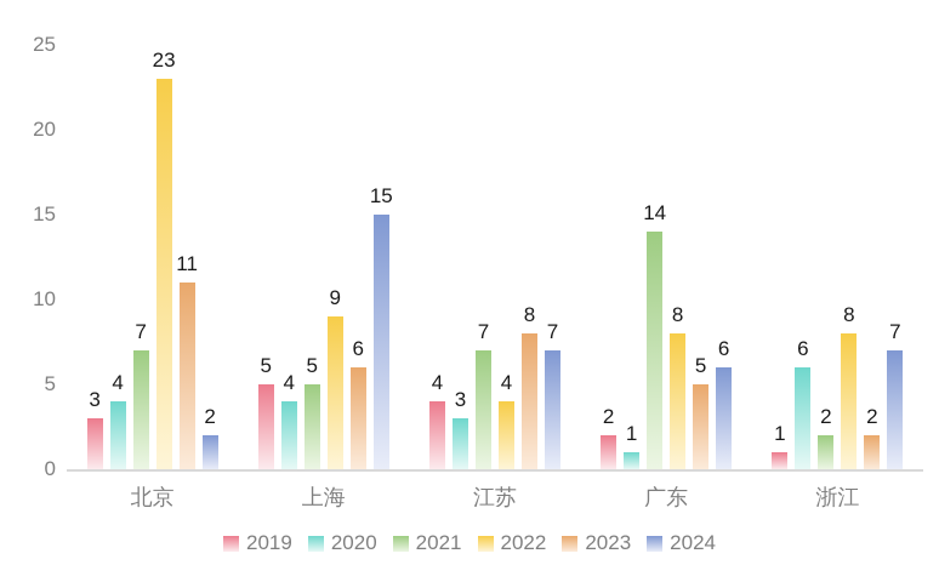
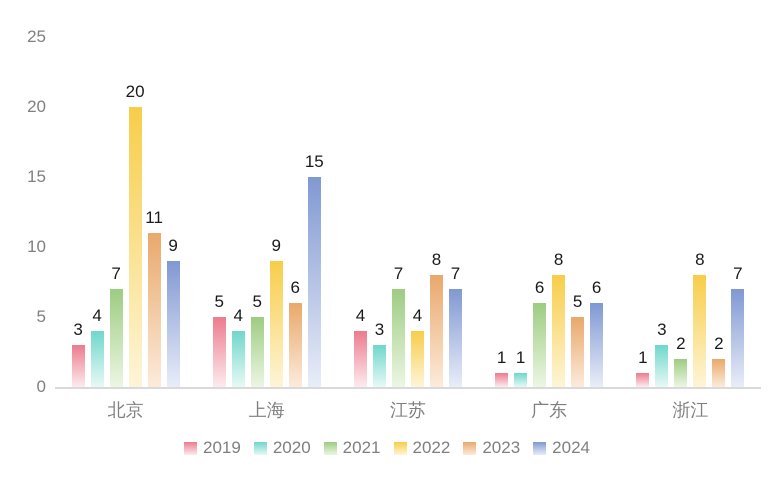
2022/北京: 23 -> 20
2024/北京: 2 -> 9
2019/广东: 2 -> 1
2021/广东: 14 -> 6
2020/浙江: 6 -> 3
